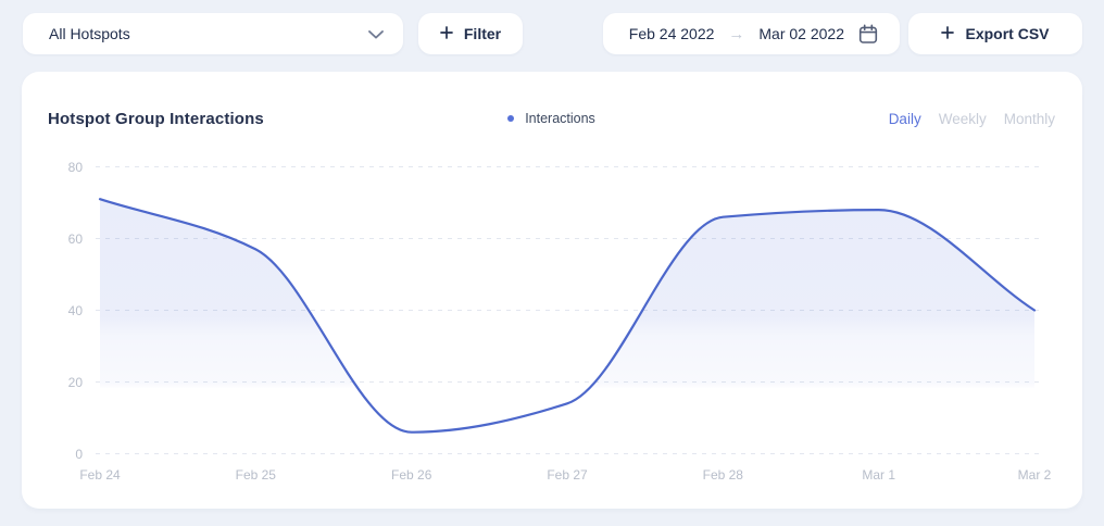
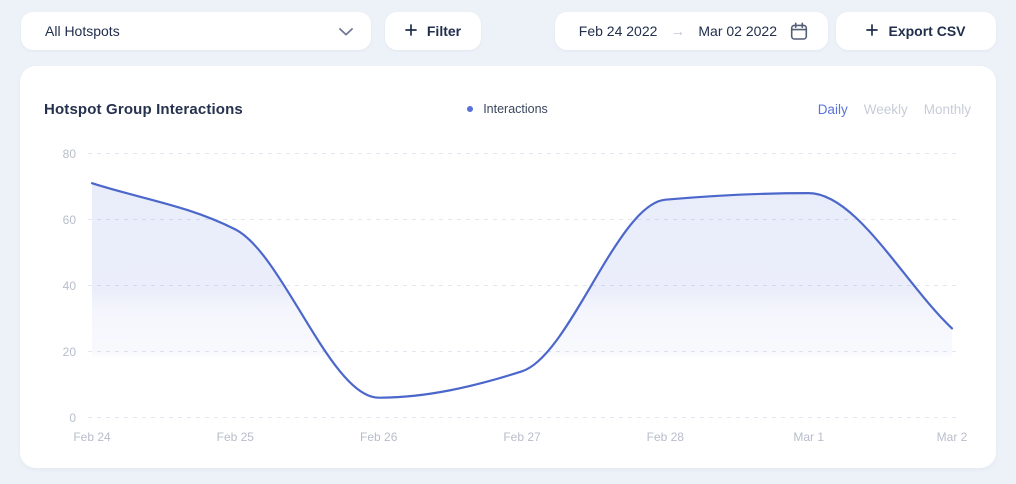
Mar 2: 40 -> 27
